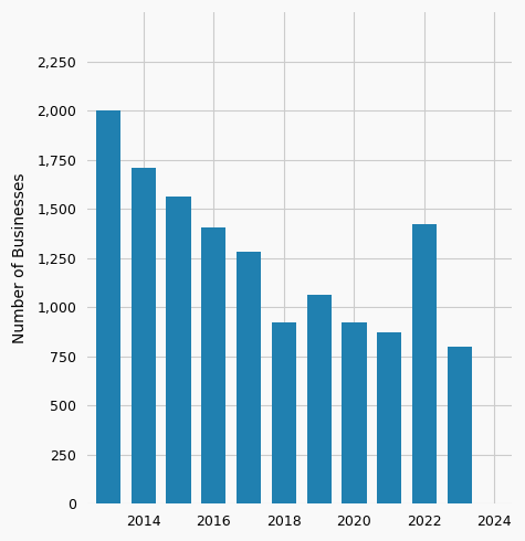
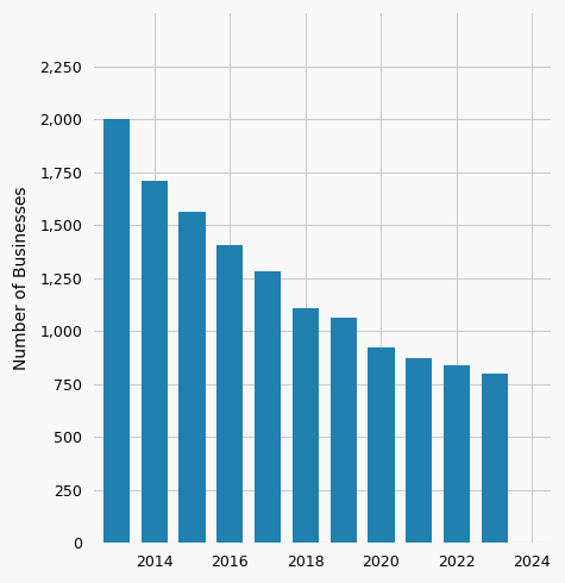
2018: 920 -> 1,110
2022: 1,420 -> 840
